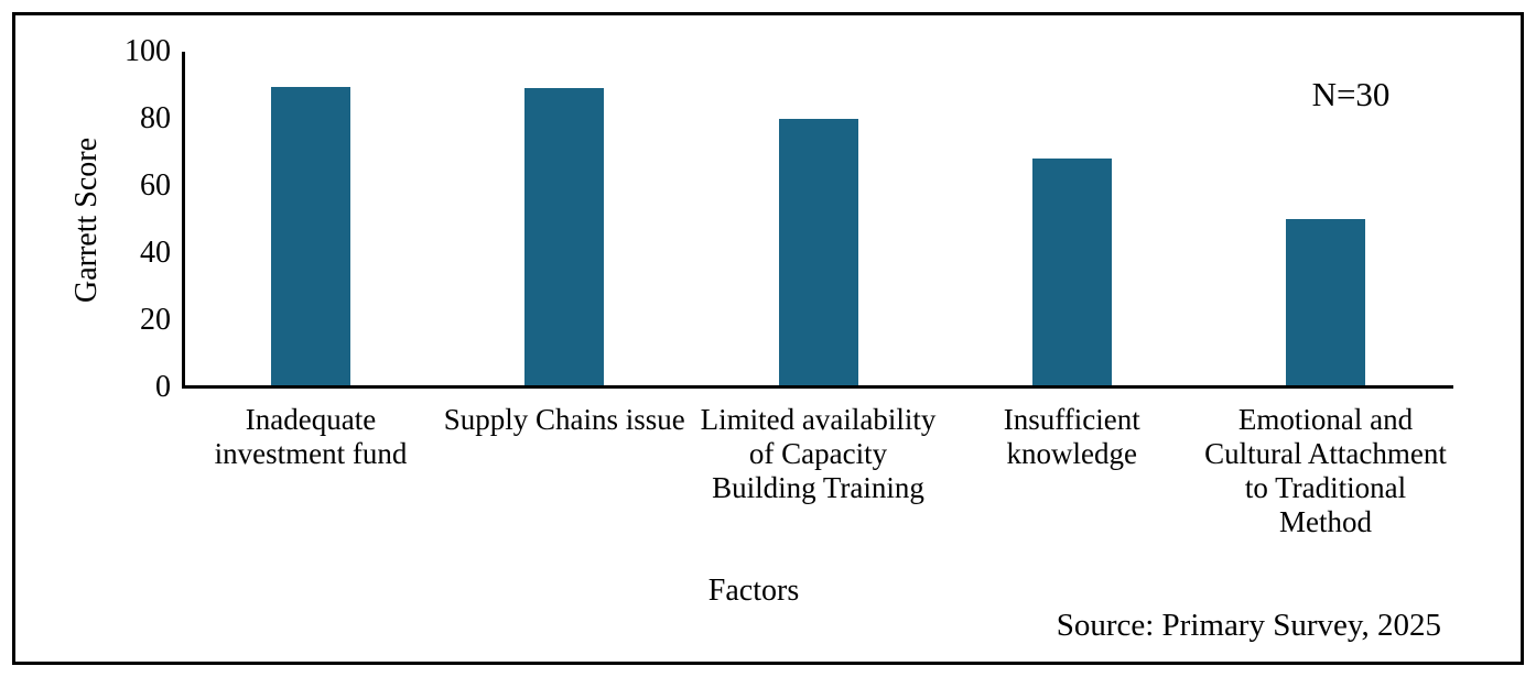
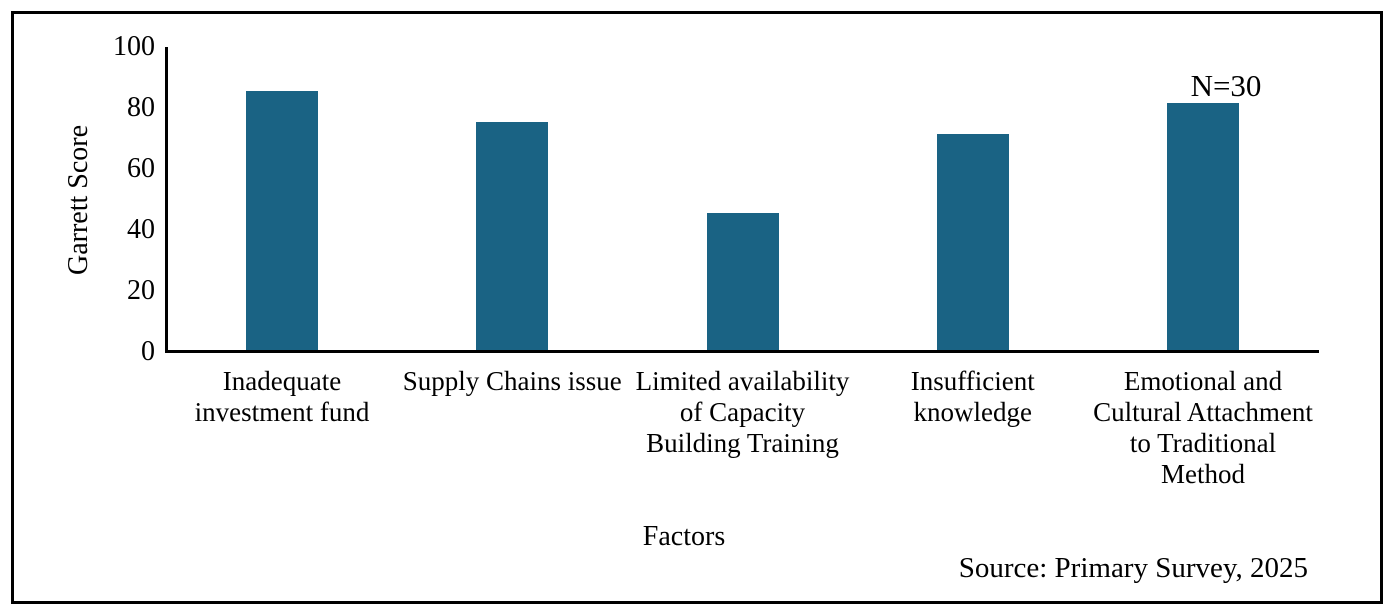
Inadequate investment fund: 89 -> 85
Supply Chains issue: 89 -> 75
Limited availability of Capacity Building Training: 80 -> 45
Insufficient knowledge: 68 -> 71
Emotional and Cultural Attachment to Traditional Method: 50 -> 81
